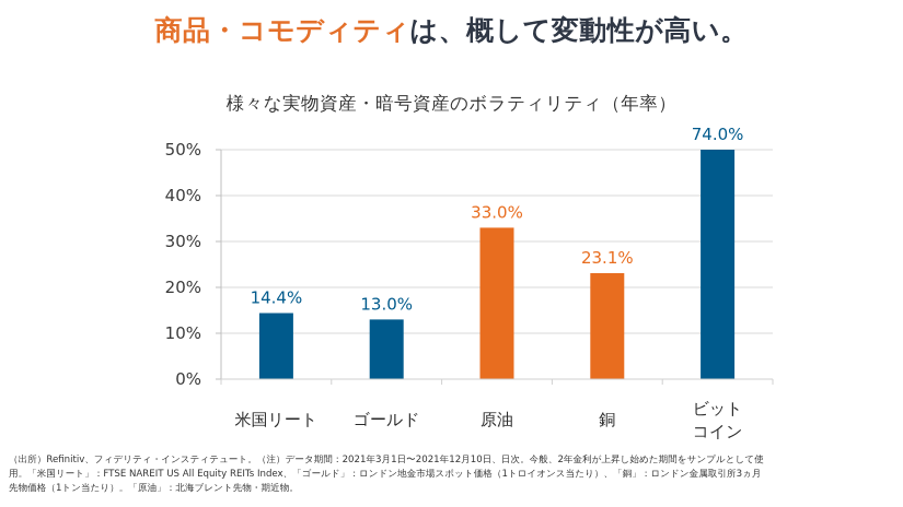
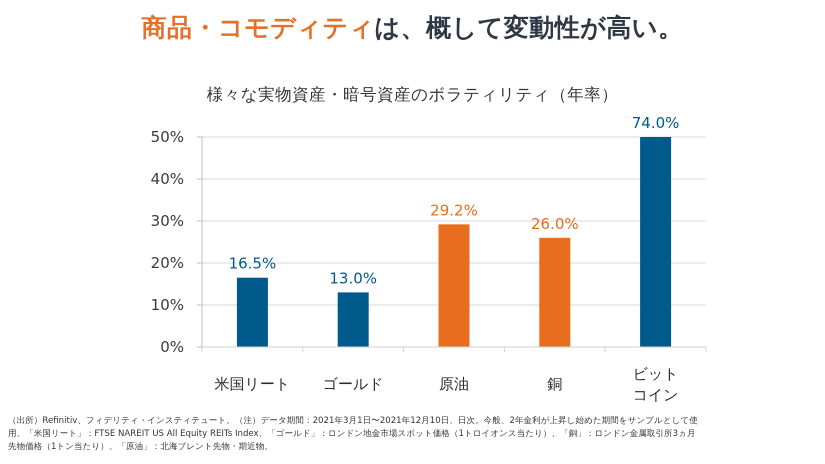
米国リート: 14.4% -> 16.5%
原油: 33.0% -> 29.2%
銅: 23.1% -> 26.0%
